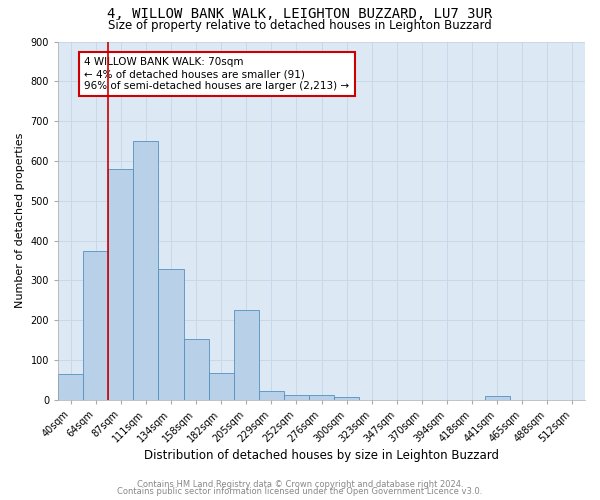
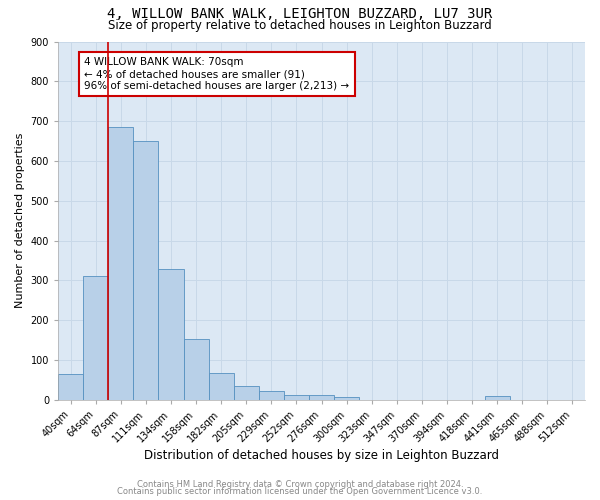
64sqm: 375 -> 310
87sqm: 580 -> 685
205sqm: 225 -> 35
